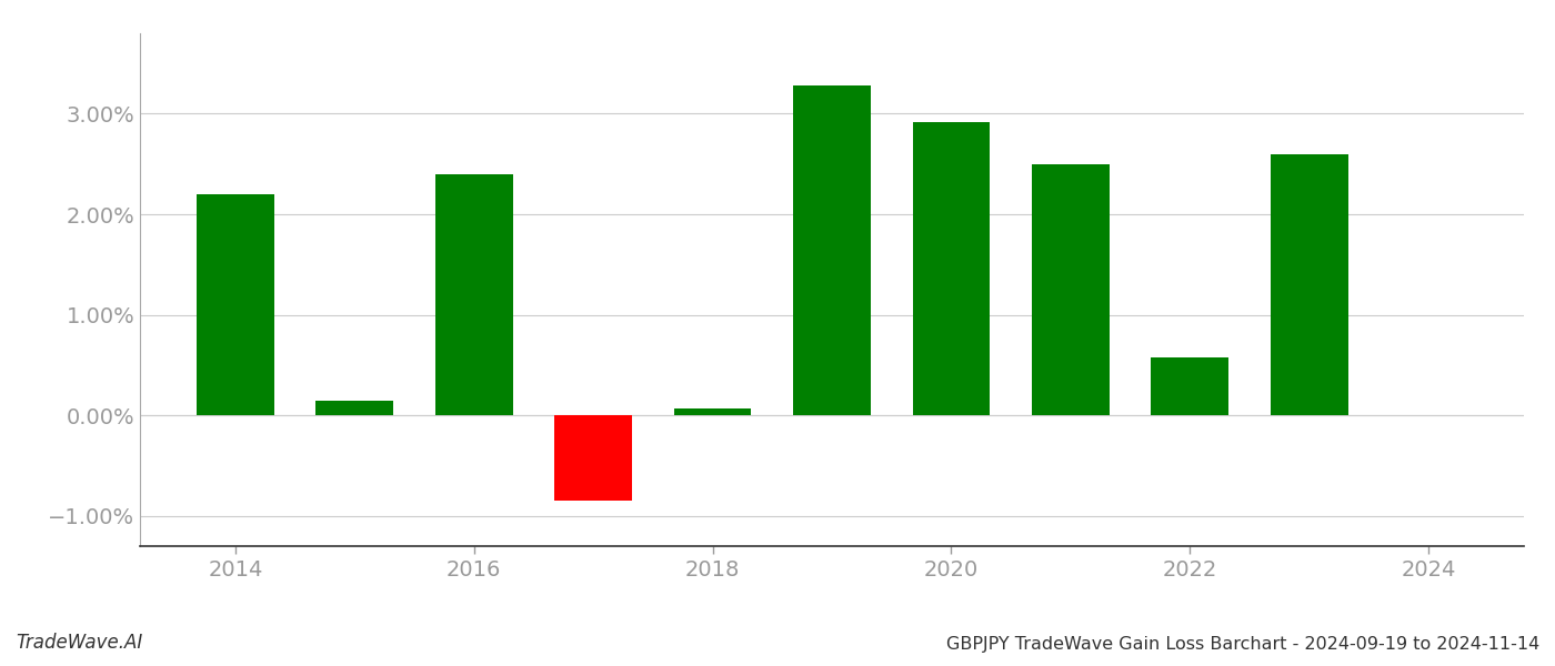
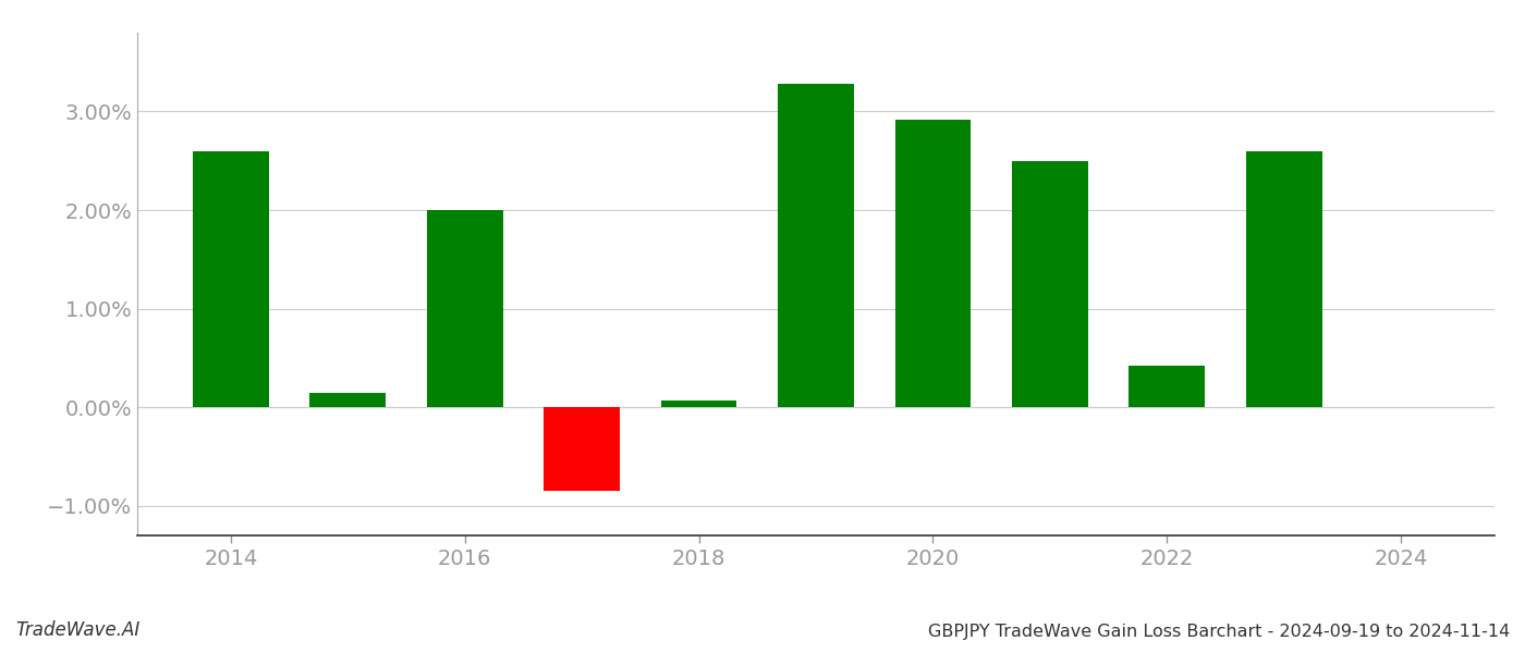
2014: 2.20% -> 2.60%
2016: 2.40% -> 2.00%
2022: 0.58% -> 0.42%
